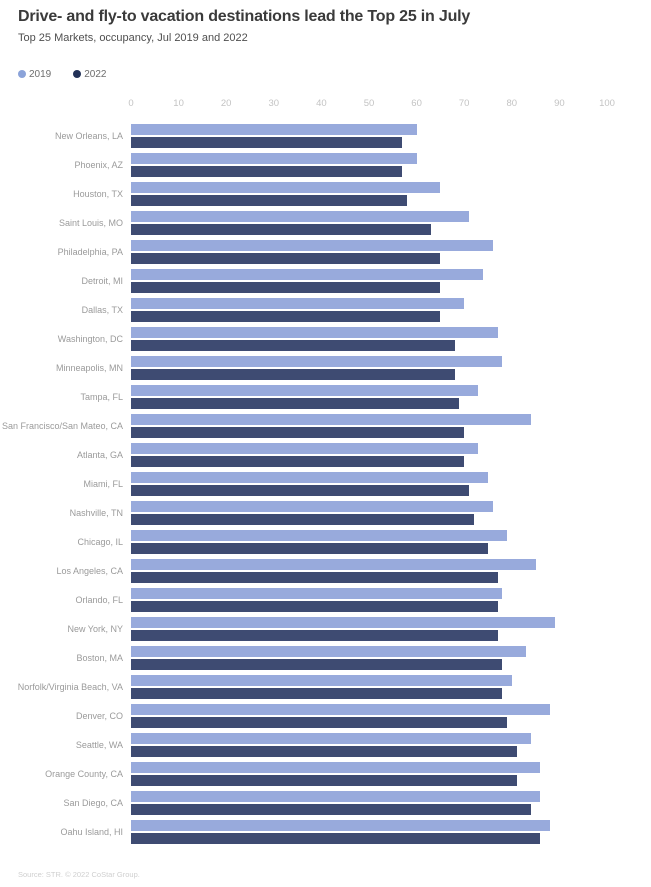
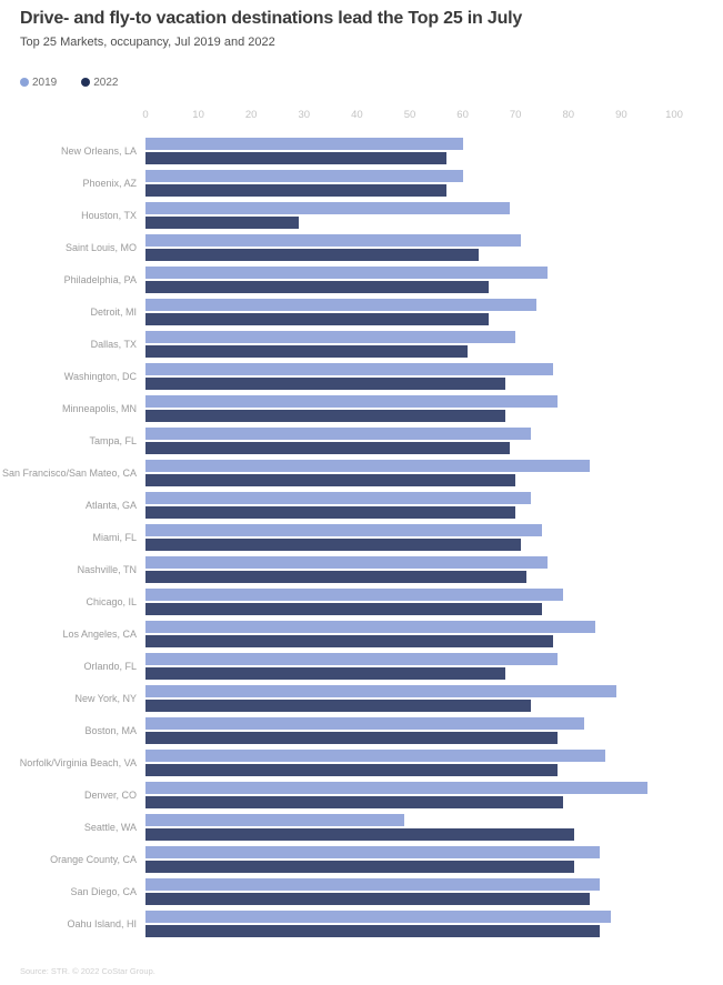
2019/Houston, TX: 65 -> 69
2022/Houston, TX: 58 -> 29
2022/Dallas, TX: 65 -> 61
2022/Orlando, FL: 77 -> 68
2022/New York, NY: 77 -> 73
2019/Norfolk/Virginia Beach, VA: 80 -> 87
2019/Denver, CO: 88 -> 95
2019/Seattle, WA: 84 -> 49
